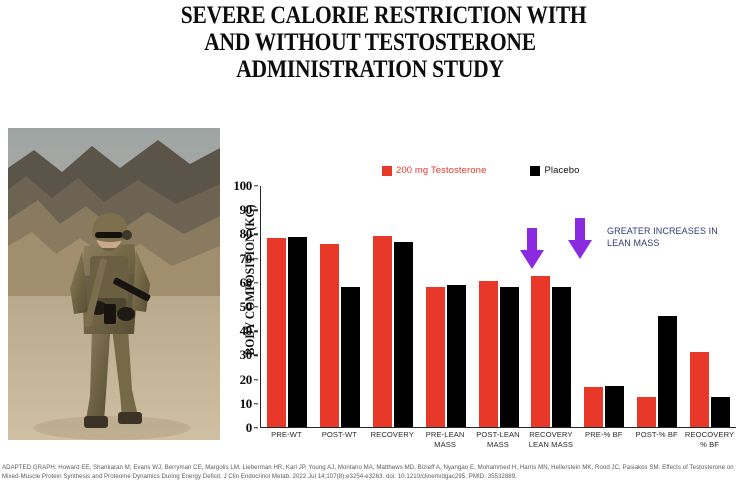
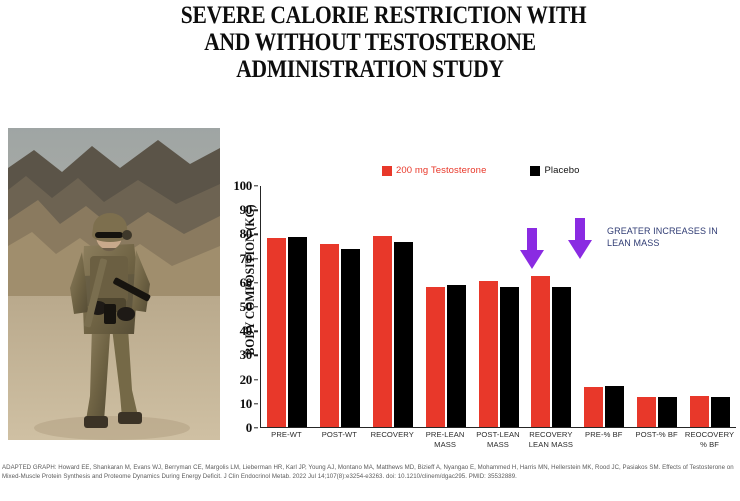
Placebo/POST-WT: 58 -> 74
Placebo/POST-% BF: 46 -> 12
200 mg Testosterone/REOCOVERY % BF: 31 -> 13
